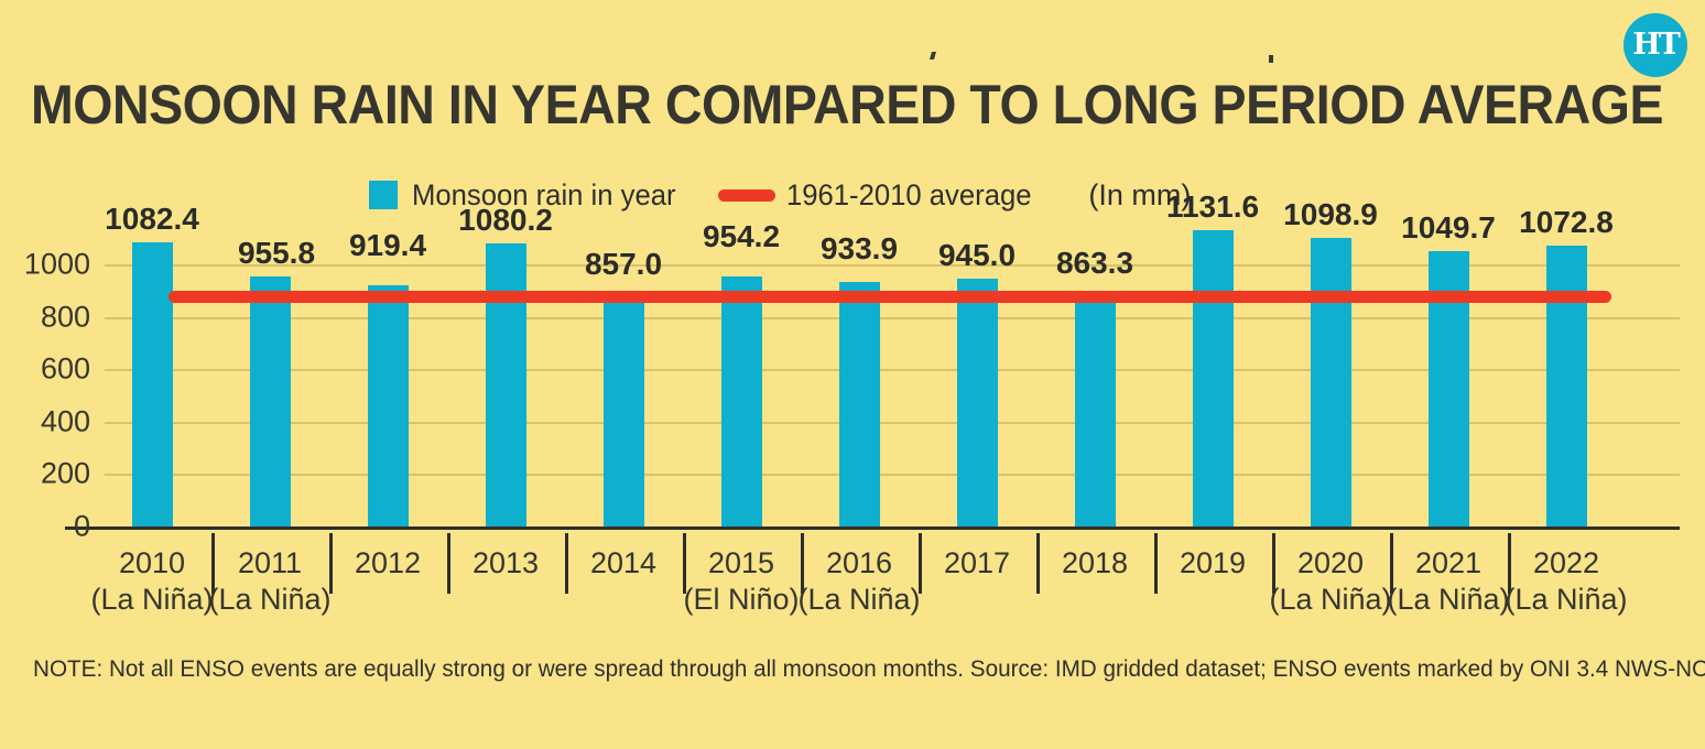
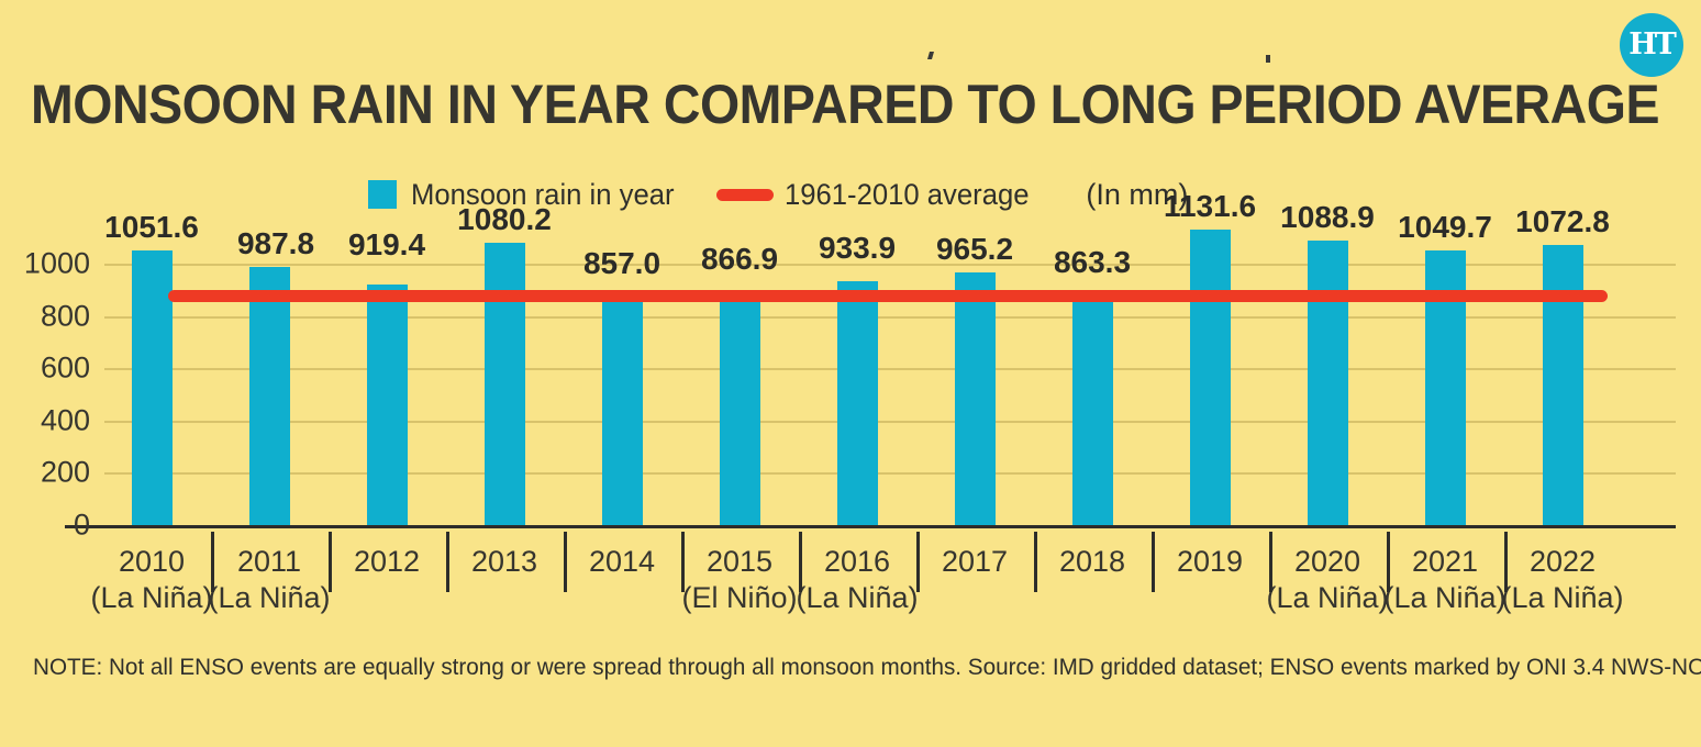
2010: 1082.4 -> 1051.6
2011: 955.8 -> 987.8
2015: 954.2 -> 866.9
2017: 945.0 -> 965.2
2020: 1098.9 -> 1088.9
